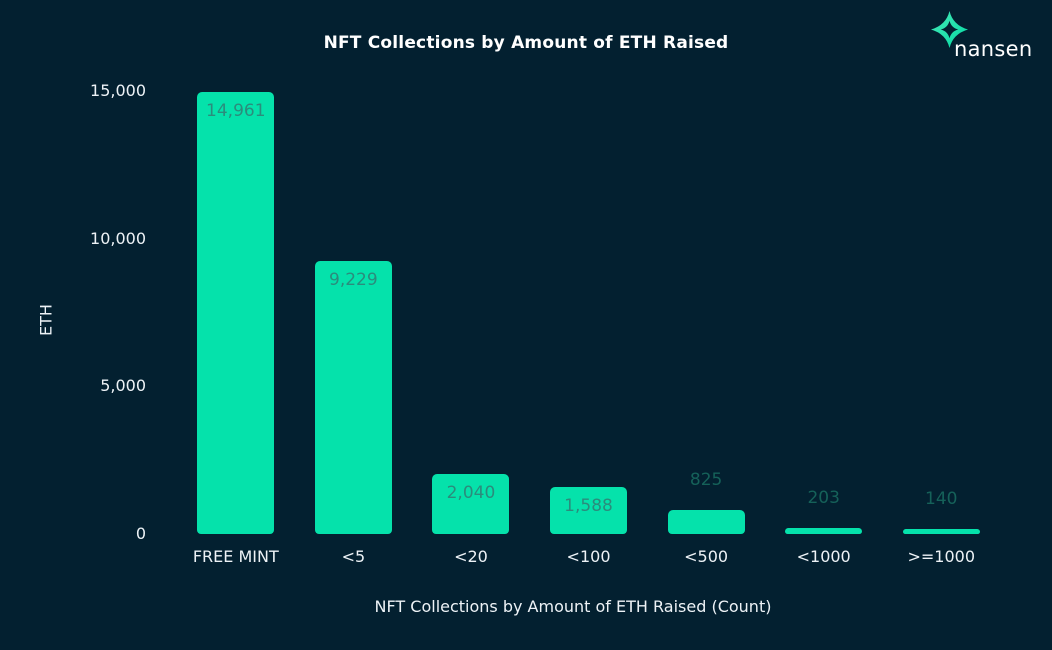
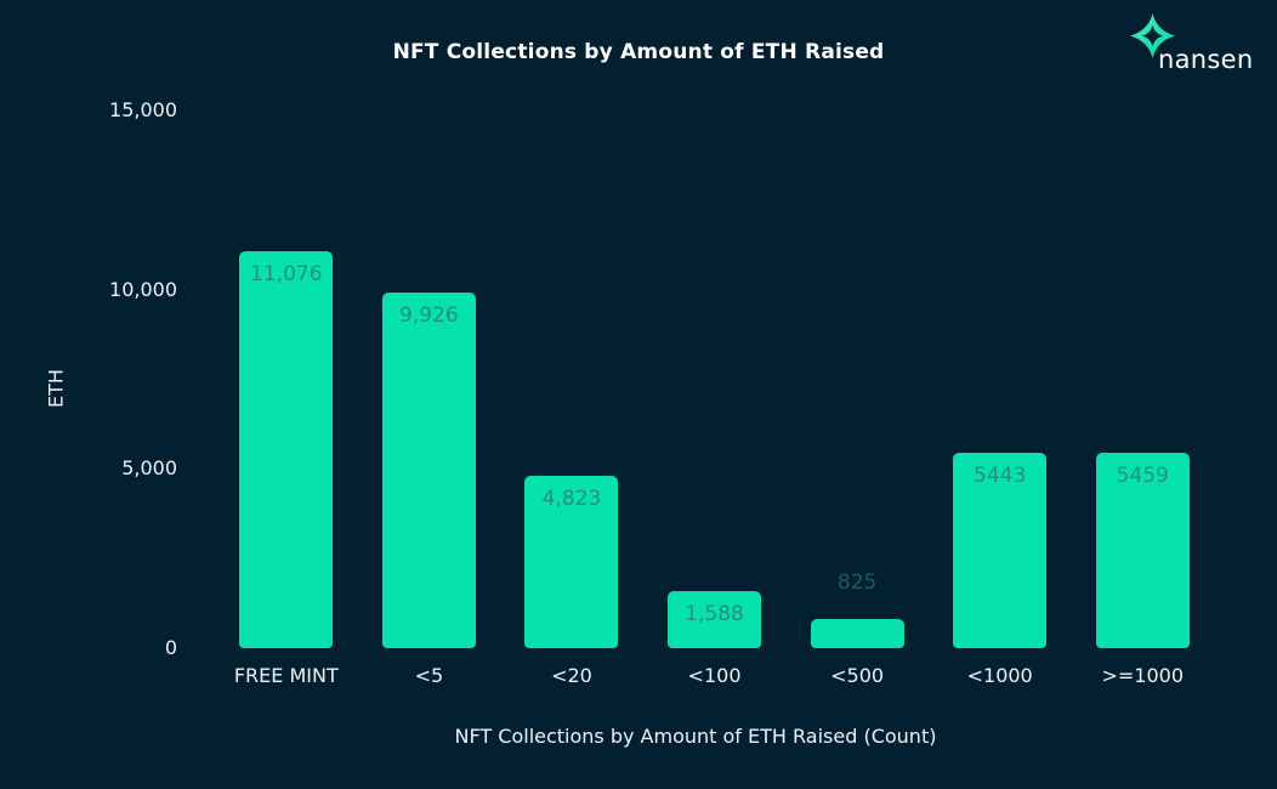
FREE MINT: 14,961 -> 11,076
<5: 9,229 -> 9,926
<20: 2,040 -> 4,823
<1000: 203 -> 5443
>=1000: 140 -> 5459
